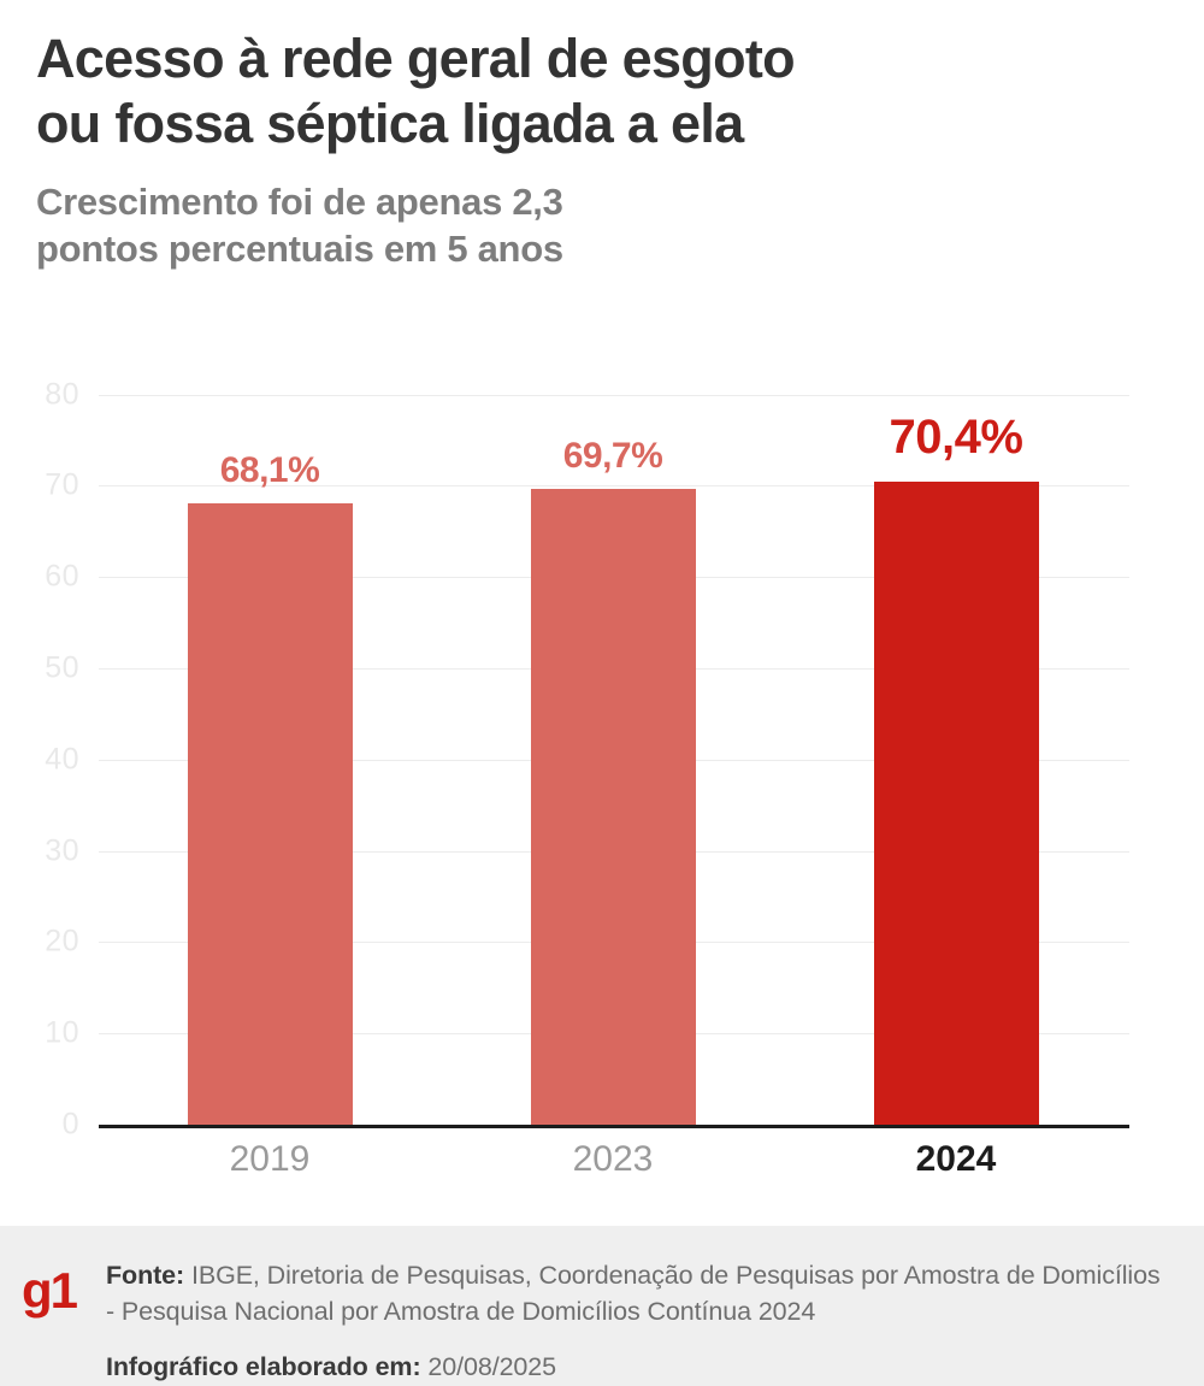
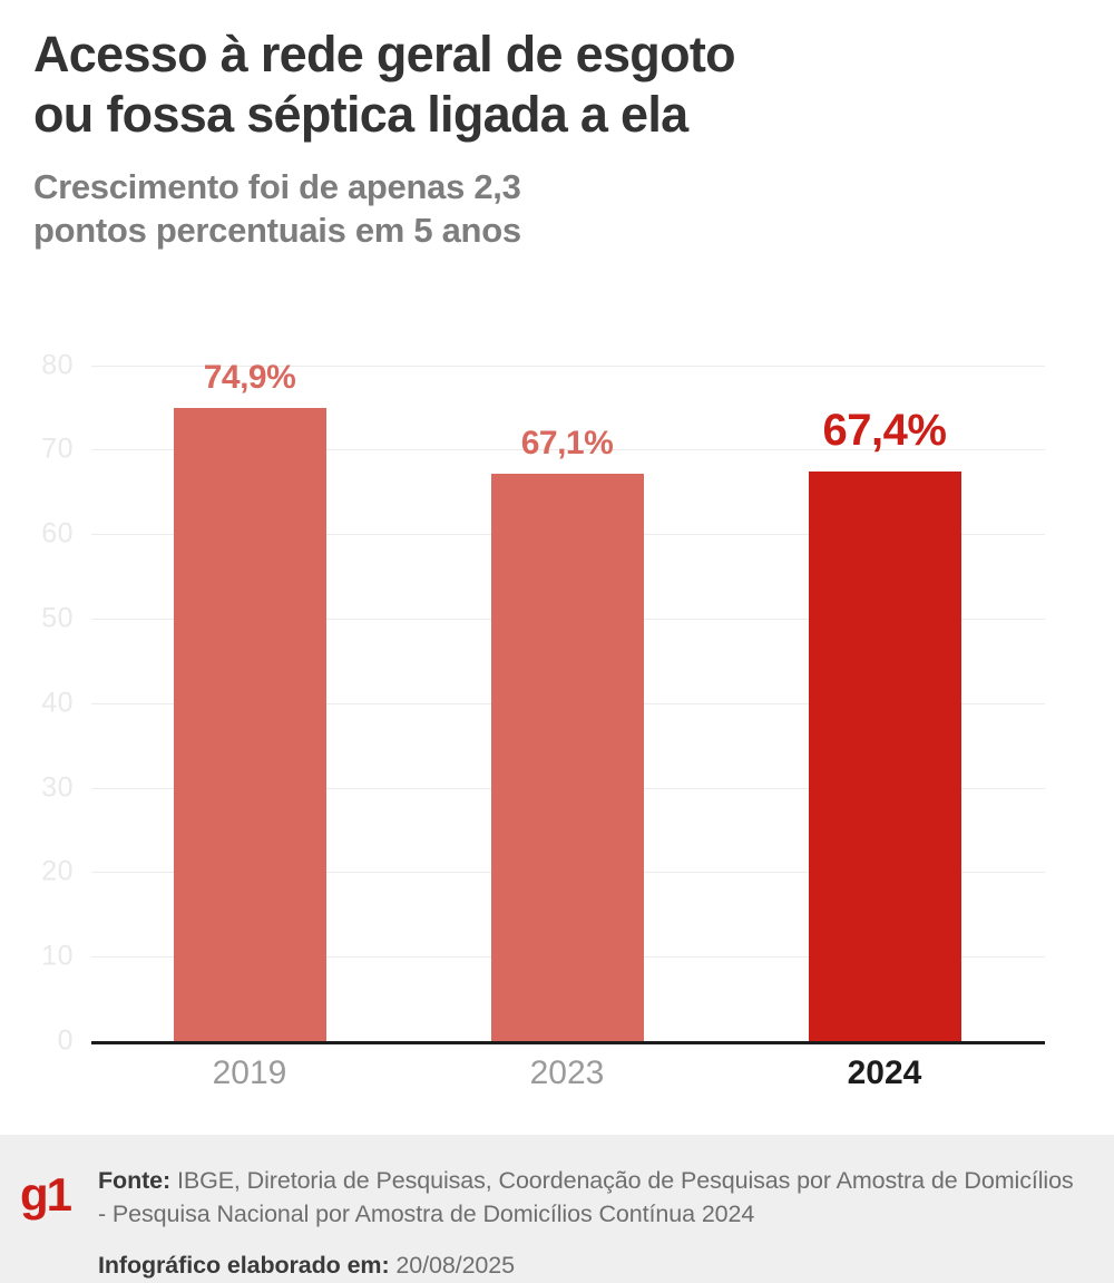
2019: 68,1% -> 74,9%
2023: 69,7% -> 67,1%
2024: 70,4% -> 67,4%
